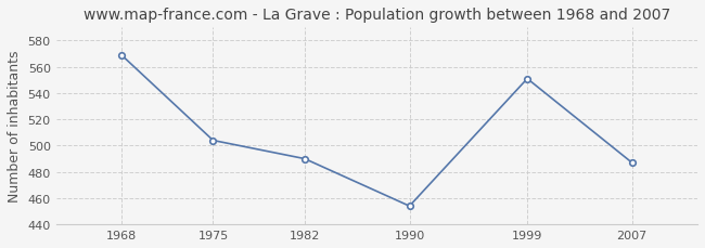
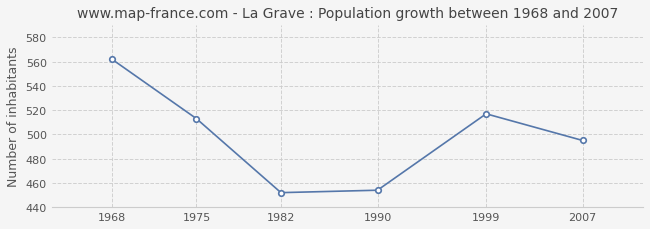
1968: 569 -> 562
1975: 504 -> 513
1982: 490 -> 452
1999: 551 -> 517
2007: 487 -> 495
